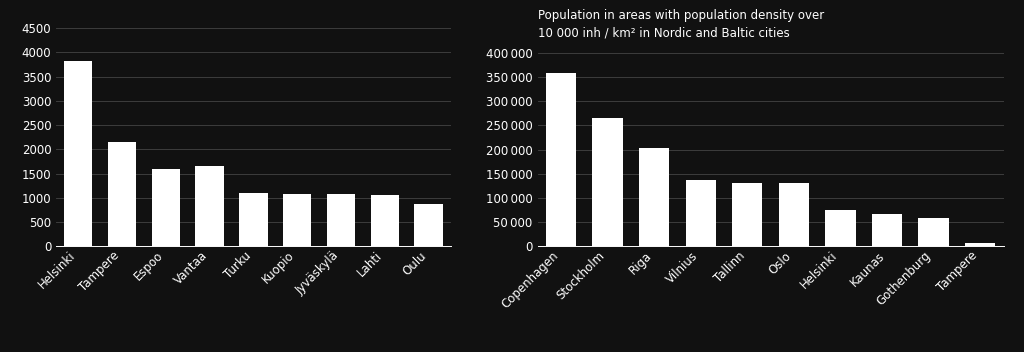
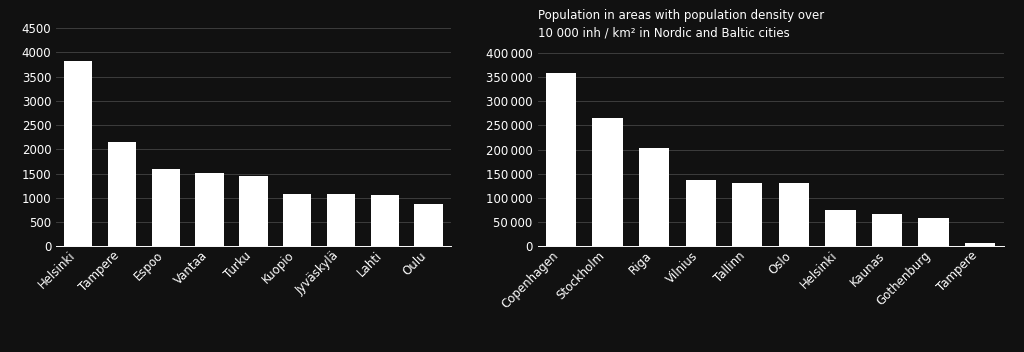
Vantaa: 1650 -> 1510
Turku: 1100 -> 1460
